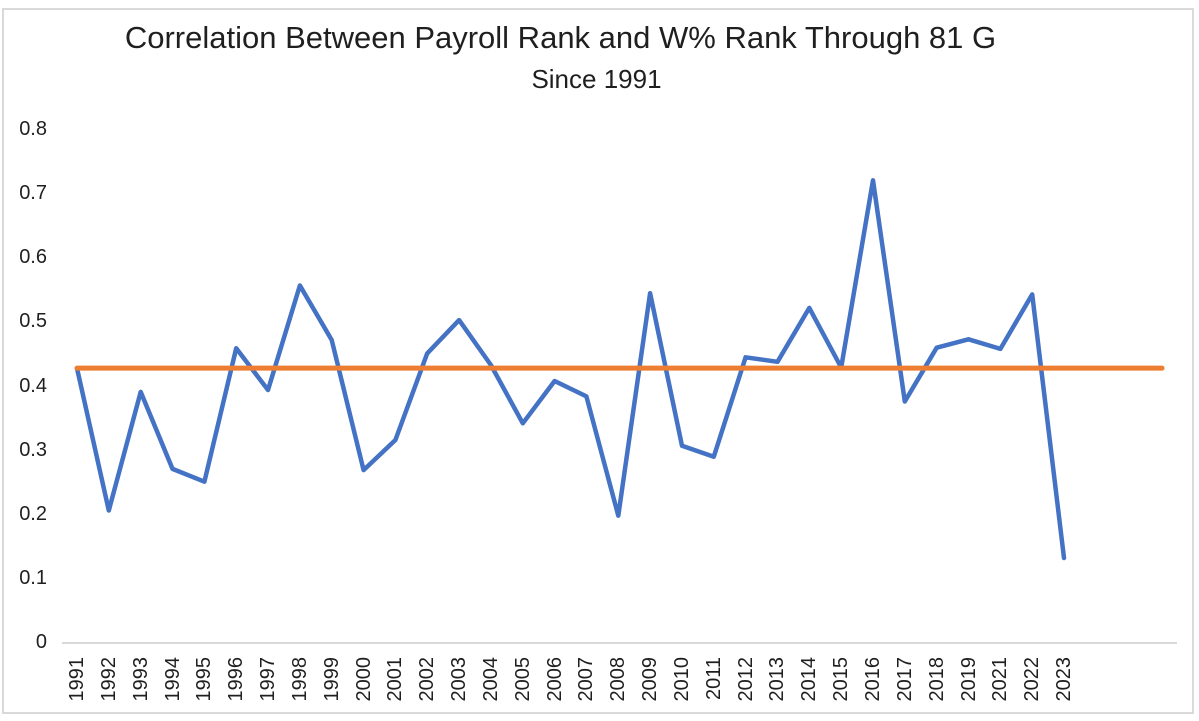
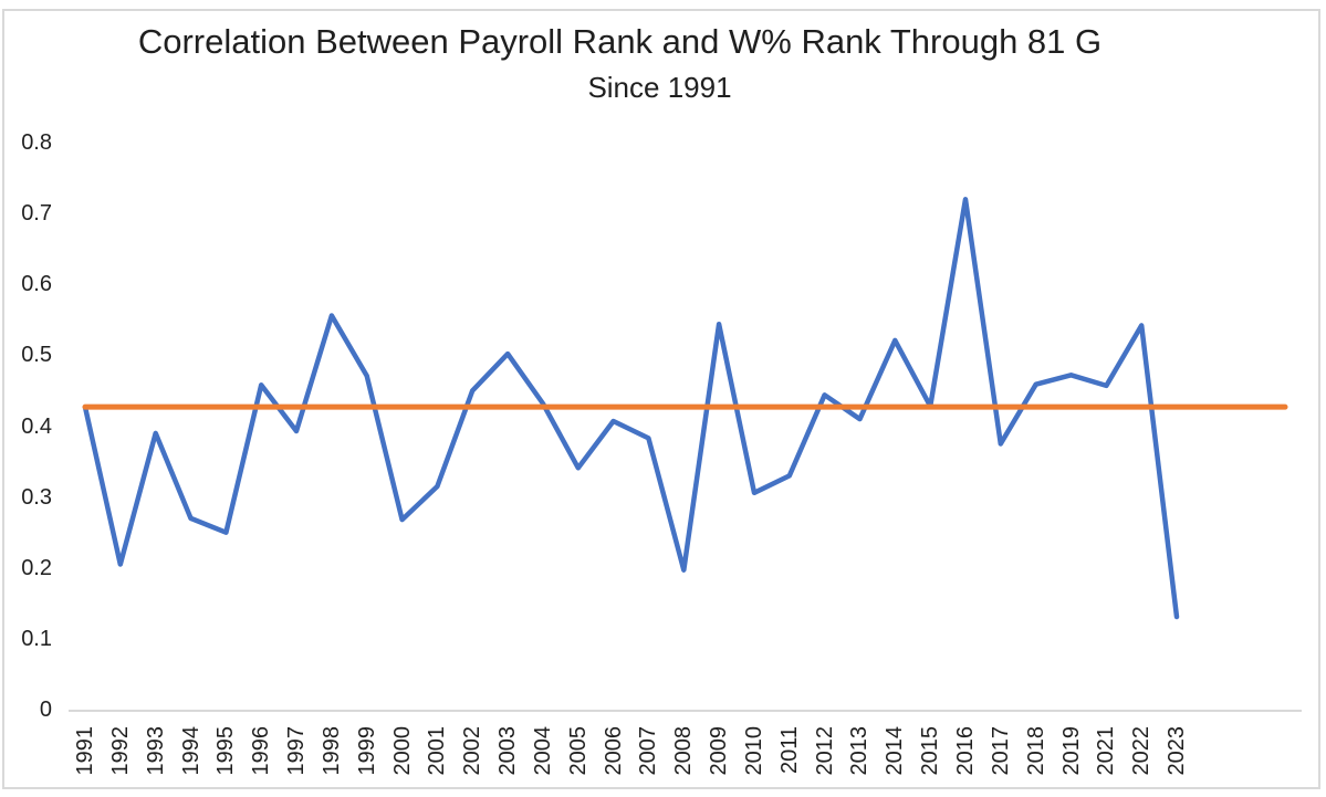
2011: 0.29 -> 0.33
2013: 0.44 -> 0.41
